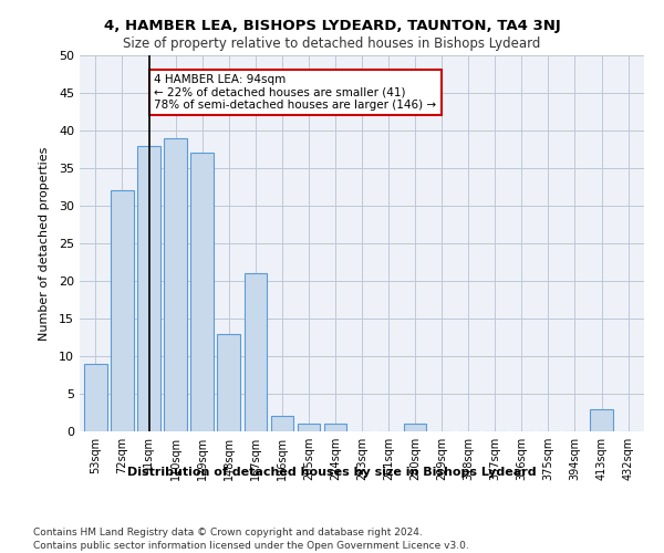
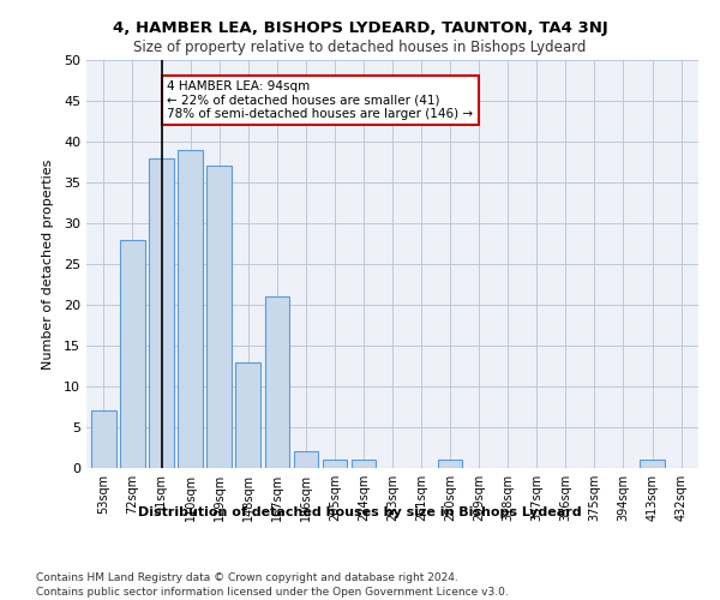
53sqm: 9 -> 7
72sqm: 32 -> 28
413sqm: 3 -> 1
